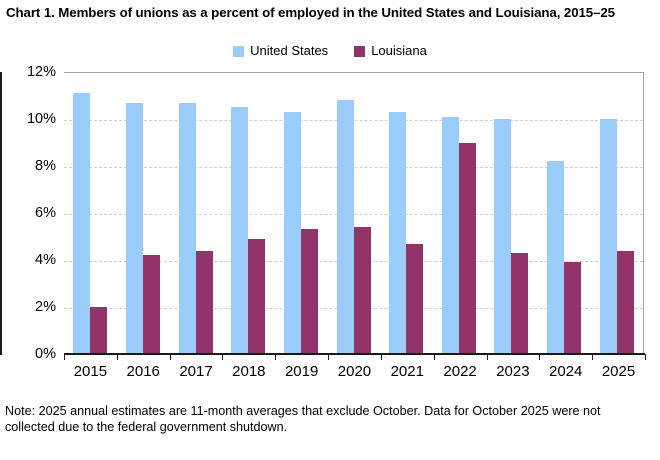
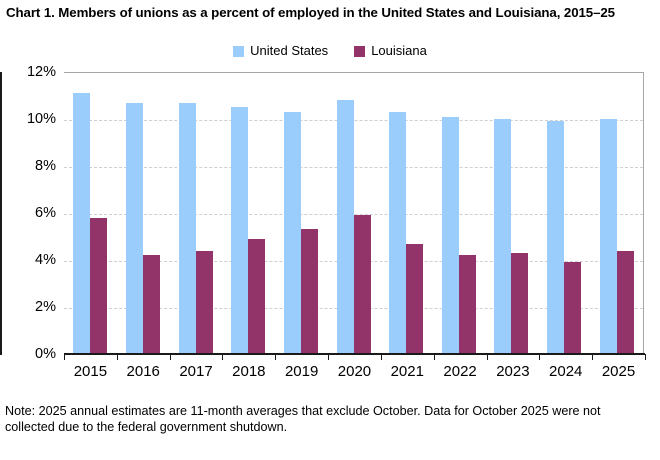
Louisiana/2015: 2.0% -> 5.8%
Louisiana/2020: 5.4% -> 5.9%
Louisiana/2022: 9.0% -> 4.2%
United States/2024: 8.2% -> 9.9%
